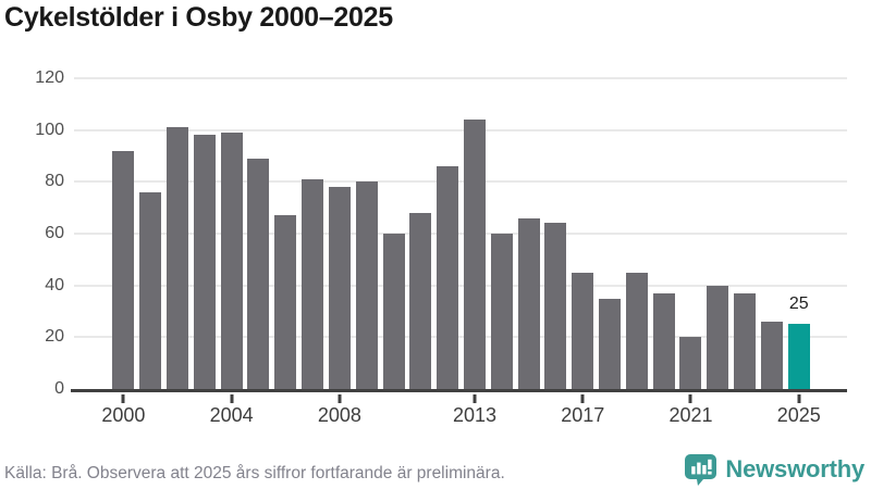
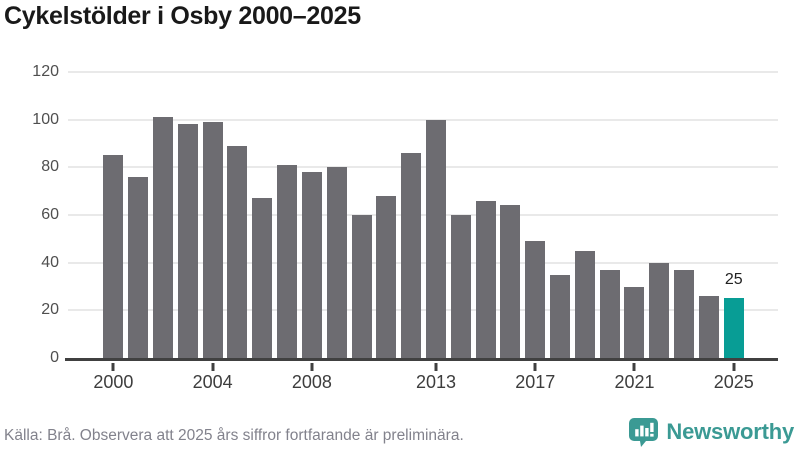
2000: 92 -> 85
2013: 104 -> 100
2017: 45 -> 49
2021: 20 -> 30
